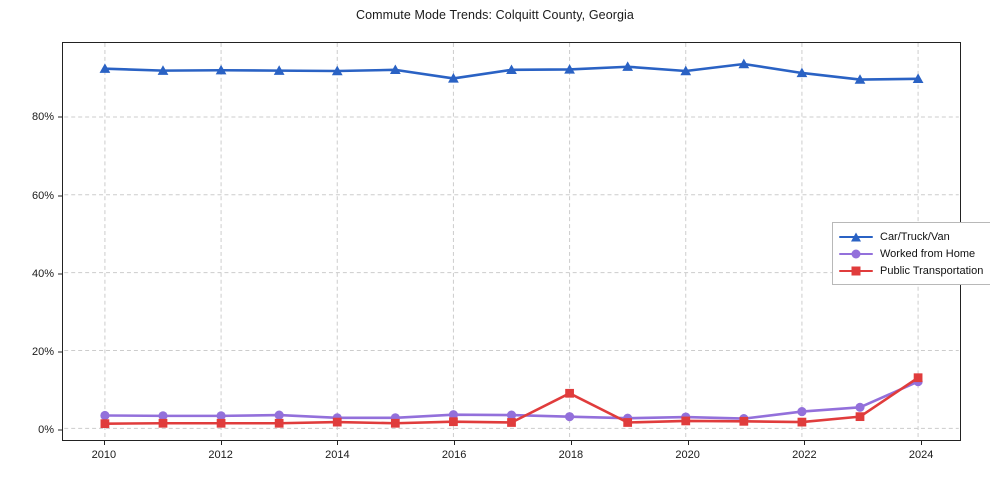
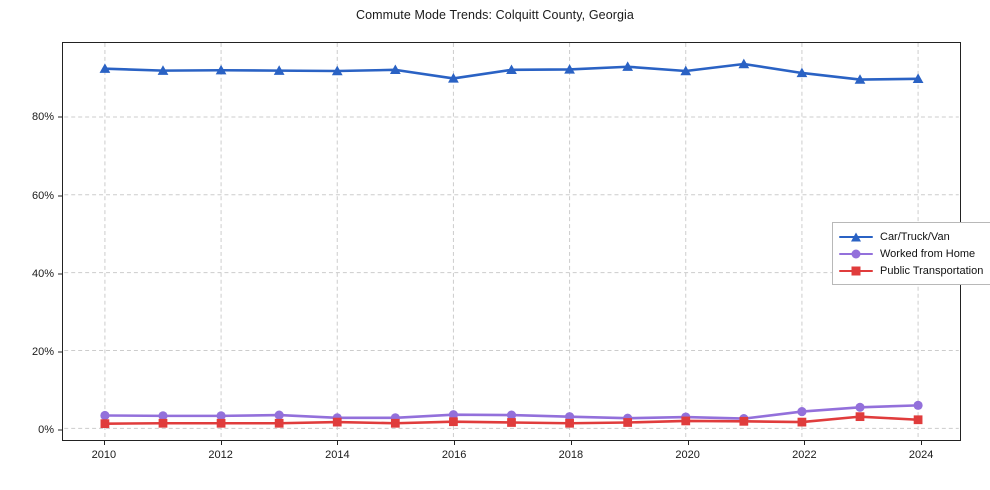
Public Transportation/2018: 9% -> 1%
Worked from Home/2024: 12% -> 6%
Public Transportation/2024: 13% -> 2%
